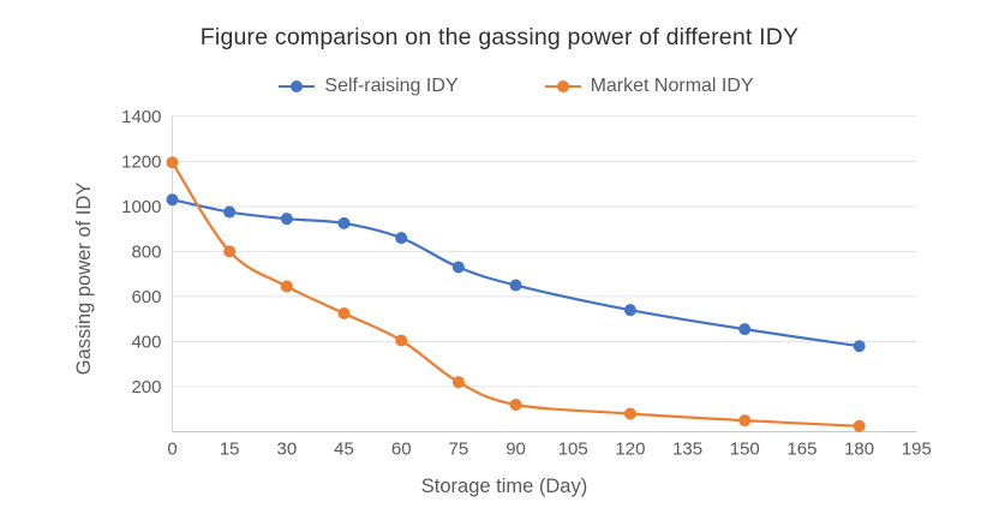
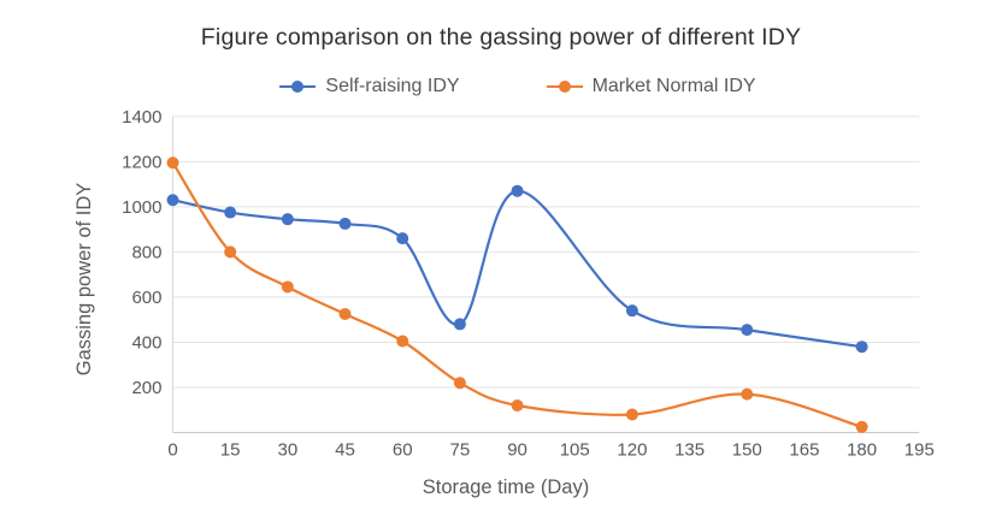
Self-raising IDY/75: 730 -> 480
Self-raising IDY/90: 650 -> 1070
Market Normal IDY/150: 50 -> 170
